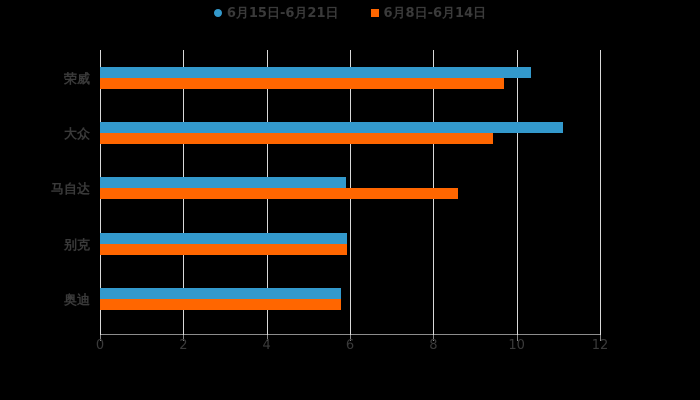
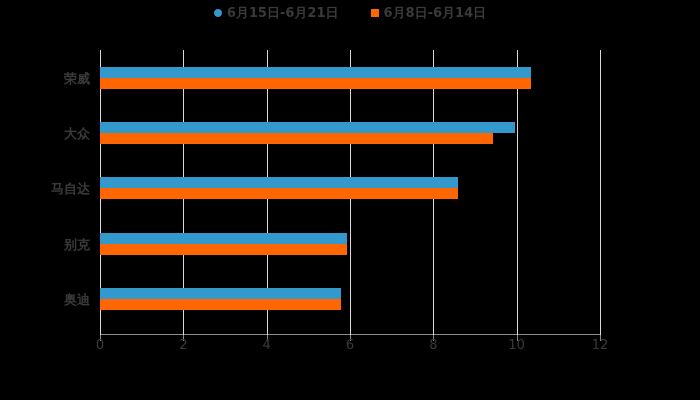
6月8日-6月14日/荣威: 9.7 -> 10.3
6月15日-6月21日/大众: 11.1 -> 10.0
6月15日-6月21日/马自达: 5.9 -> 8.6
